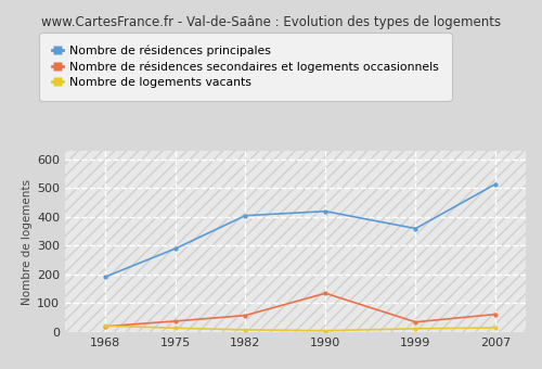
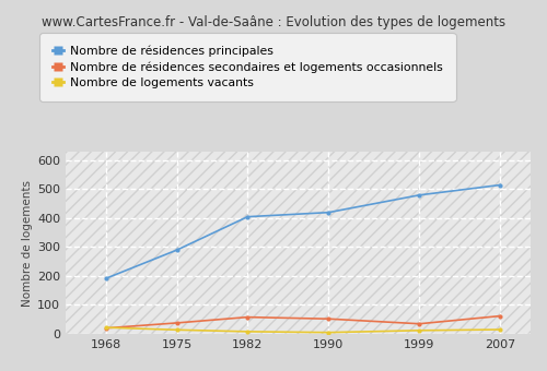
Nombre de résidences secondaires et logements occasionnels/1990: 135 -> 52
Nombre de résidences principales/1999: 360 -> 480
